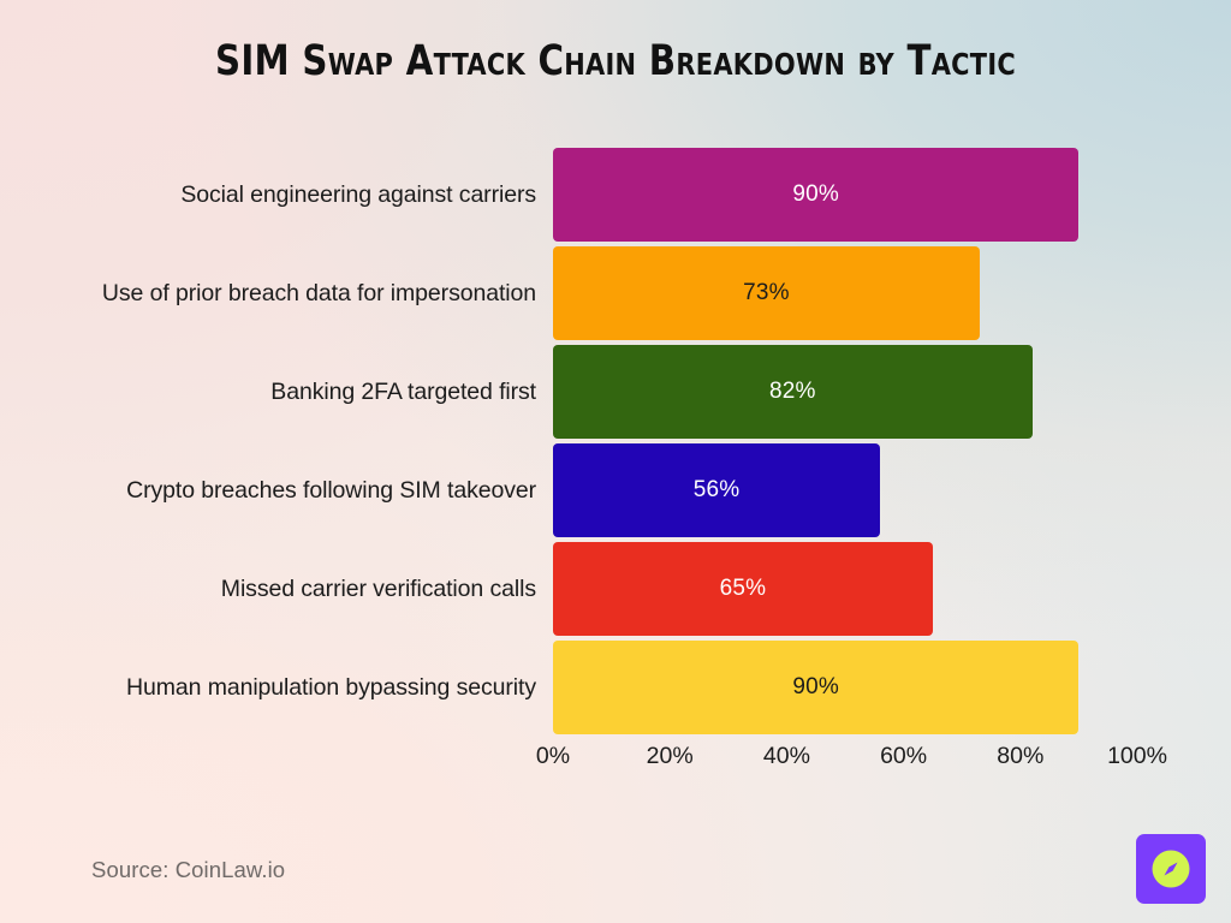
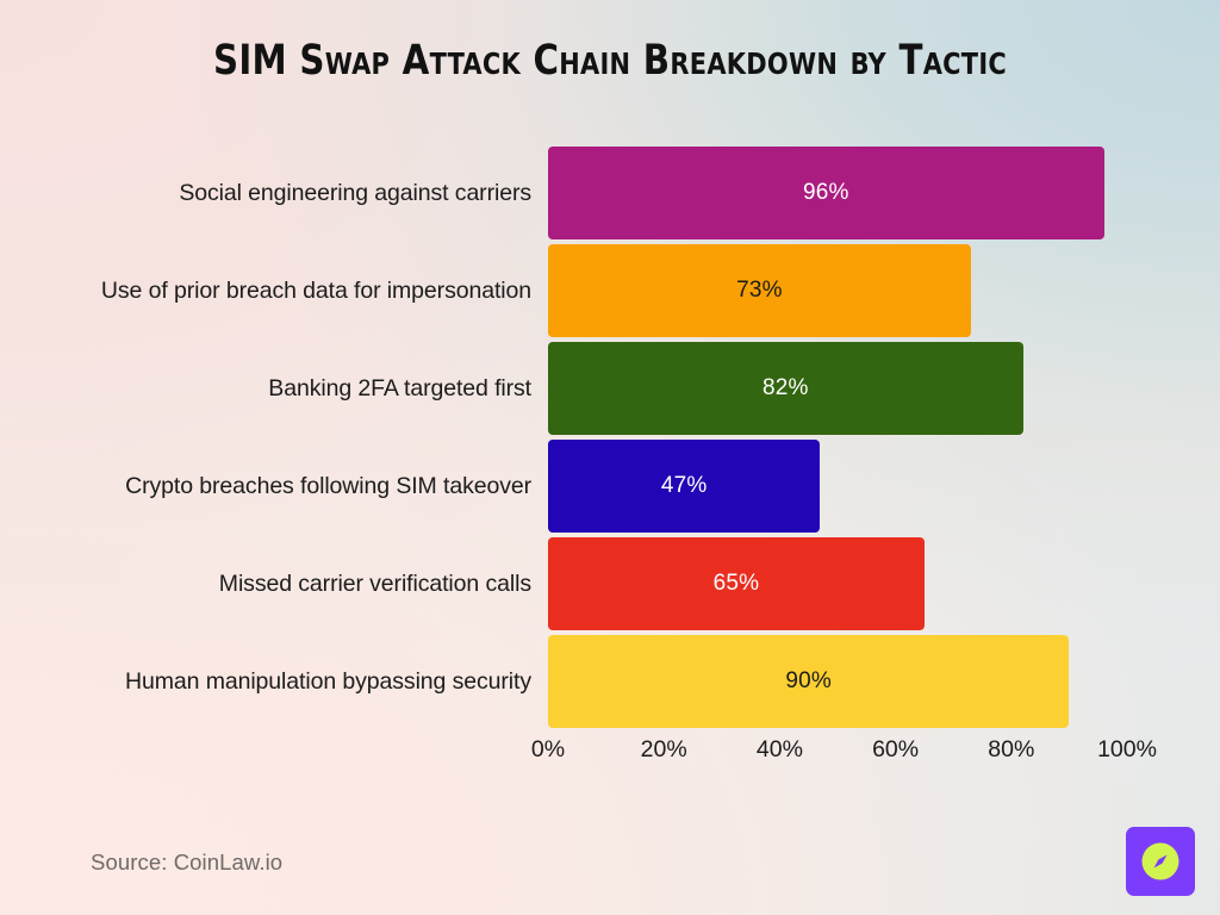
Social engineering against carriers: 90% -> 96%
Crypto breaches following SIM takeover: 56% -> 47%
